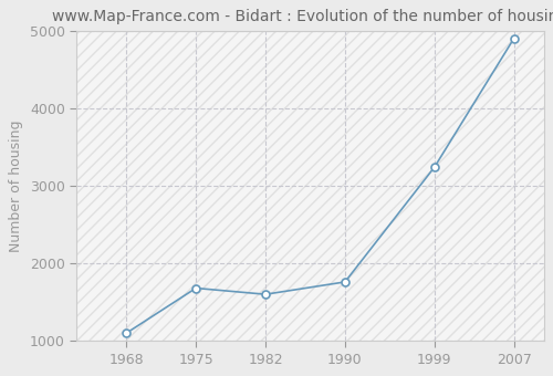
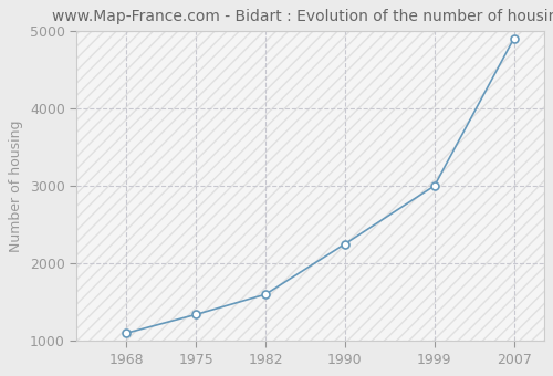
1975: 1680 -> 1340
1990: 1760 -> 2250
1999: 3240 -> 3000
